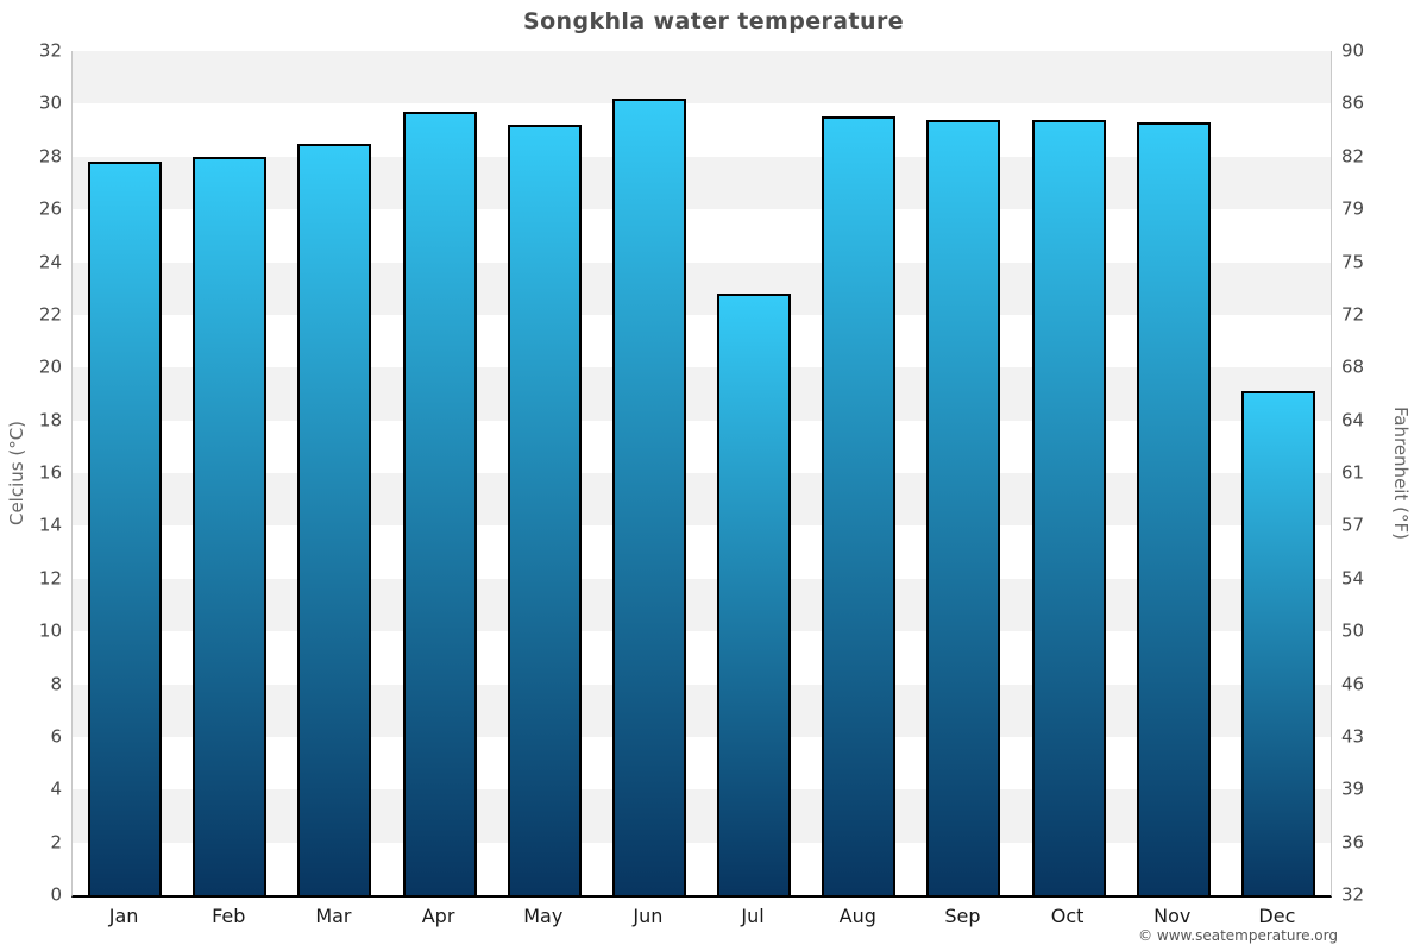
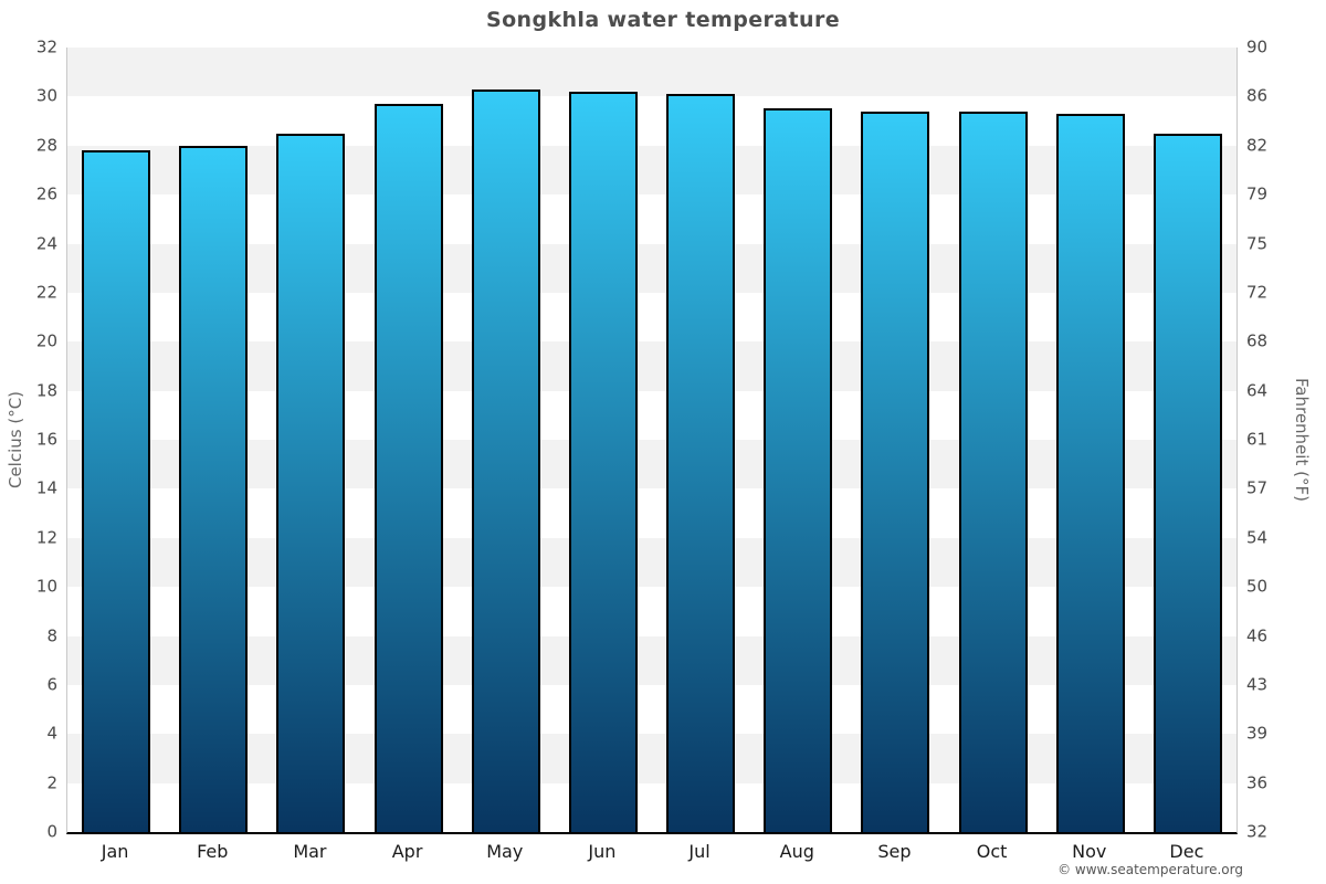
May: 29.2 -> 30.3
Jul: 22.8 -> 30.1
Dec: 19.1 -> 28.5
